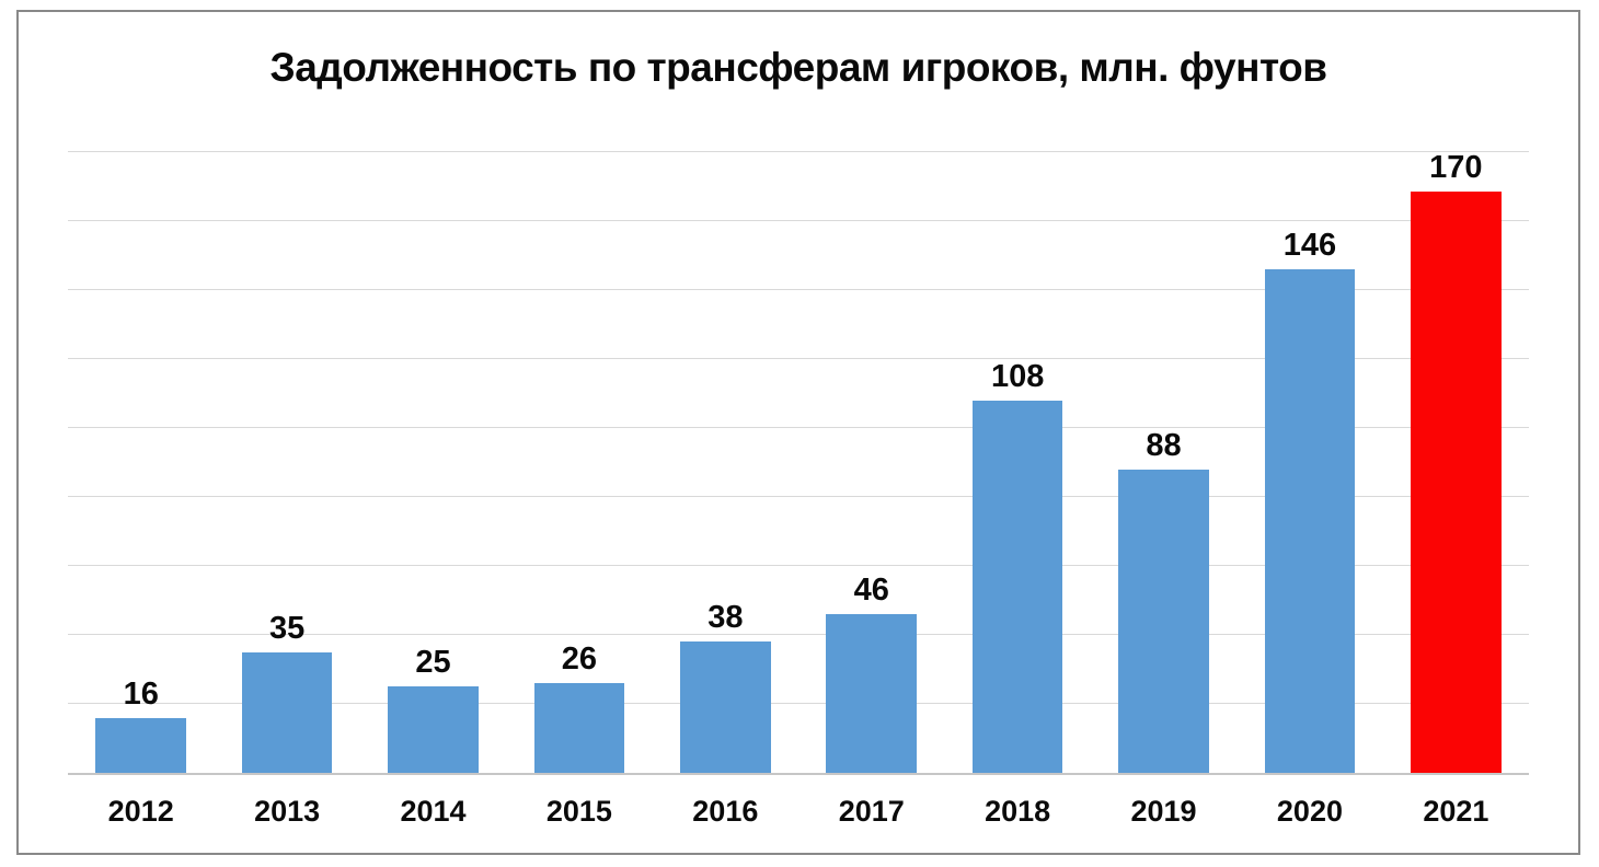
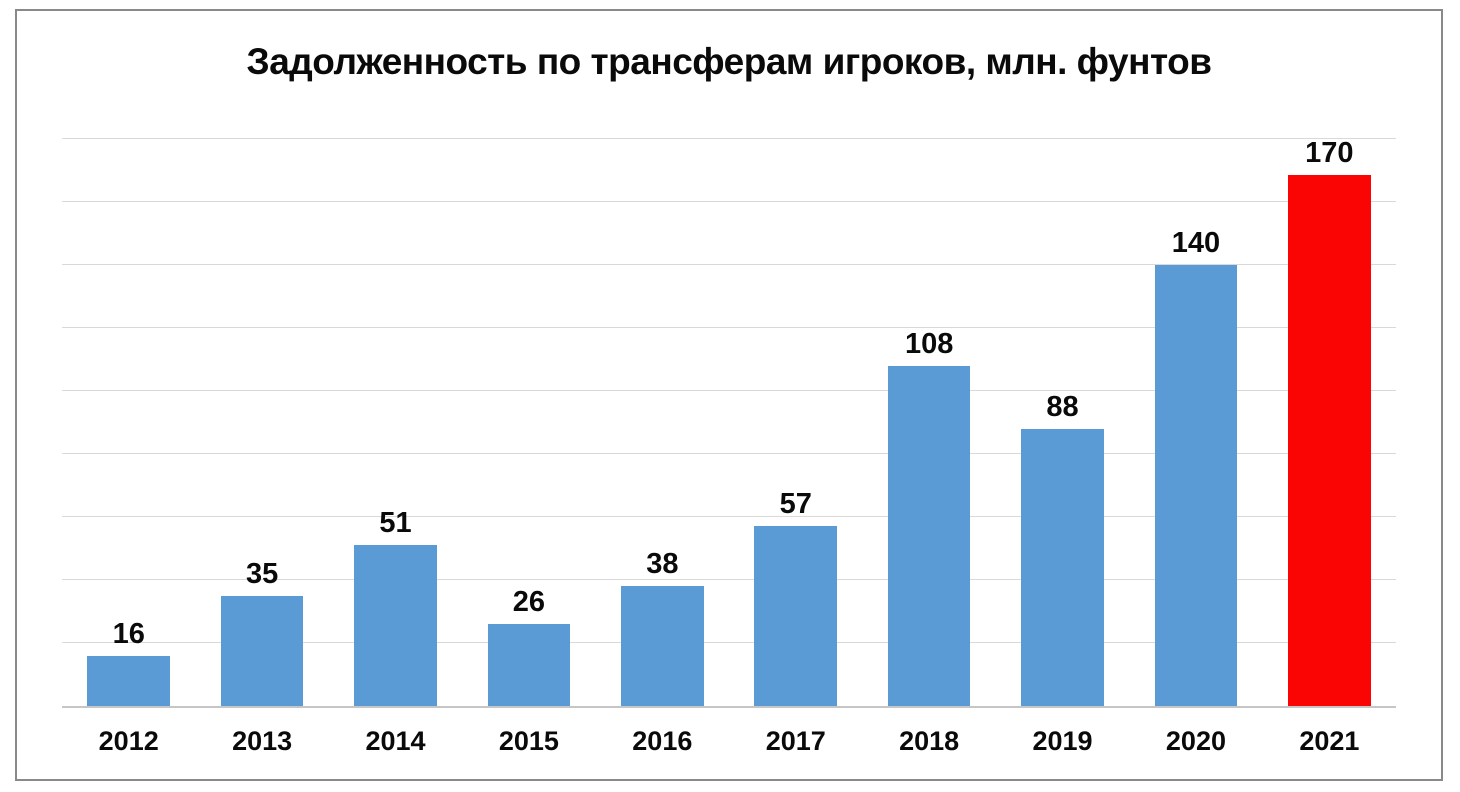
2014: 25 -> 51
2017: 46 -> 57
2020: 146 -> 140
